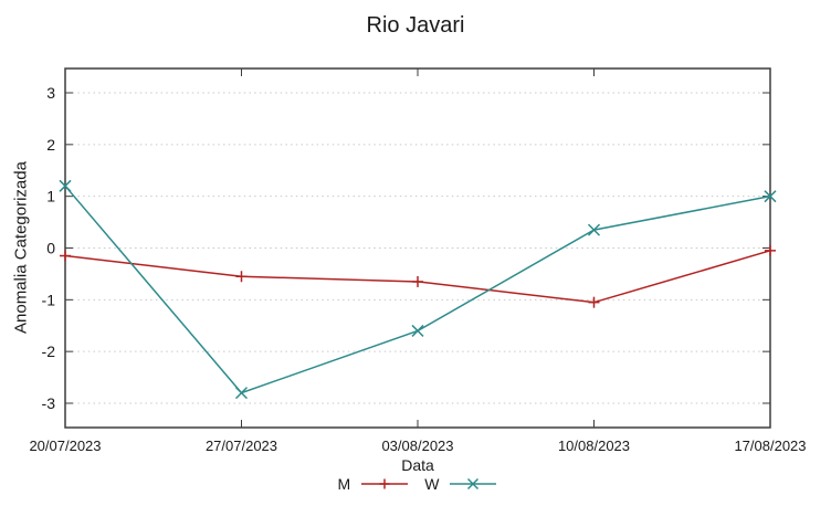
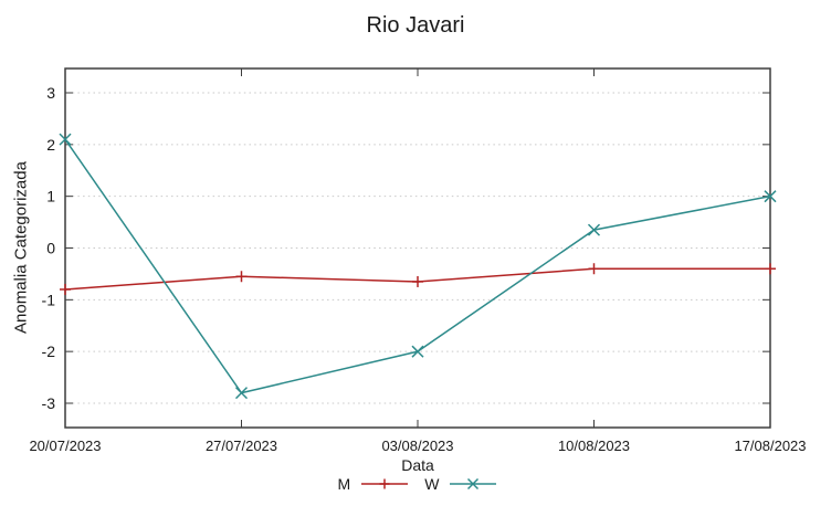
M/20/07/2023: -0.1 -> -0.8
W/20/07/2023: 1.2 -> 2.1
W/03/08/2023: -1.6 -> -2.0
M/10/08/2023: -1.1 -> -0.4
M/17/08/2023: -0.1 -> -0.4
